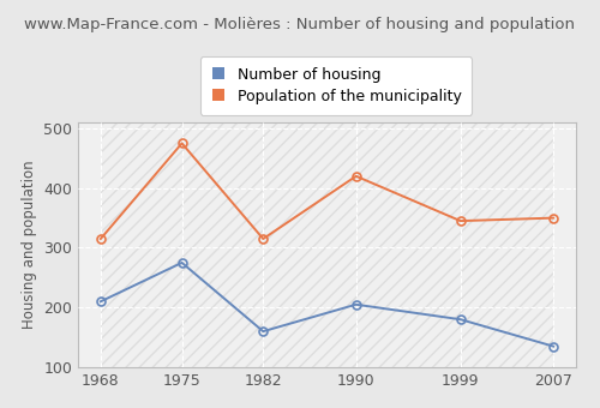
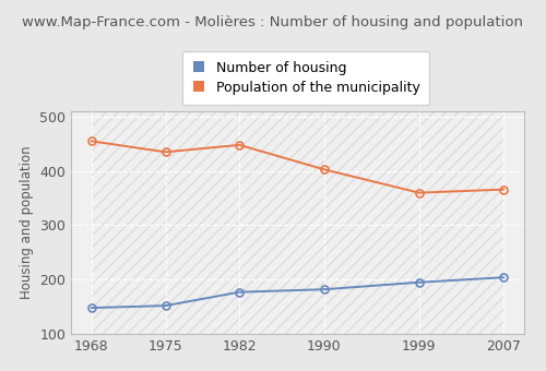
Number of housing/1968: 210 -> 148
Population of the municipality/1968: 315 -> 455
Number of housing/1975: 275 -> 152
Population of the municipality/1975: 475 -> 435
Number of housing/1982: 160 -> 177
Population of the municipality/1982: 315 -> 448
Number of housing/1990: 205 -> 182
Population of the municipality/1990: 420 -> 403
Number of housing/1999: 180 -> 195
Population of the municipality/1999: 345 -> 360
Number of housing/2007: 135 -> 204
Population of the municipality/2007: 350 -> 366
